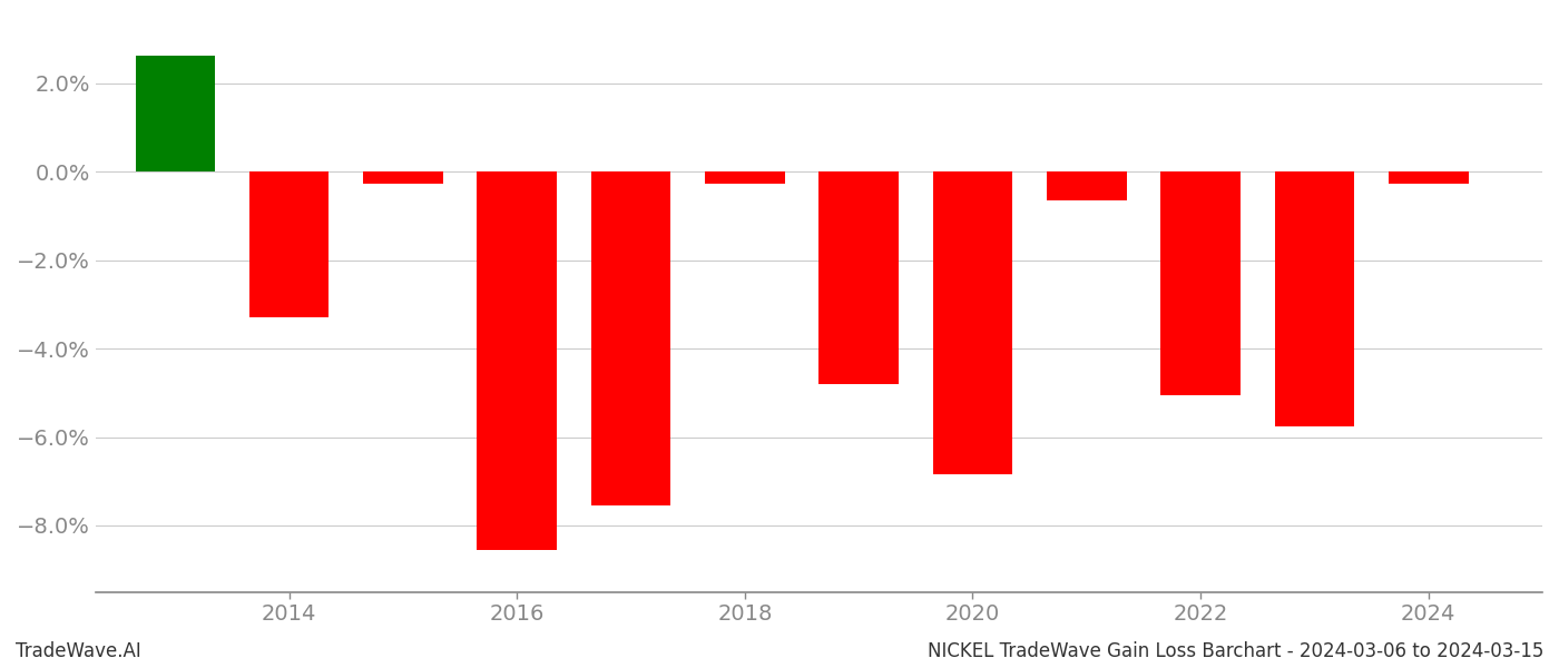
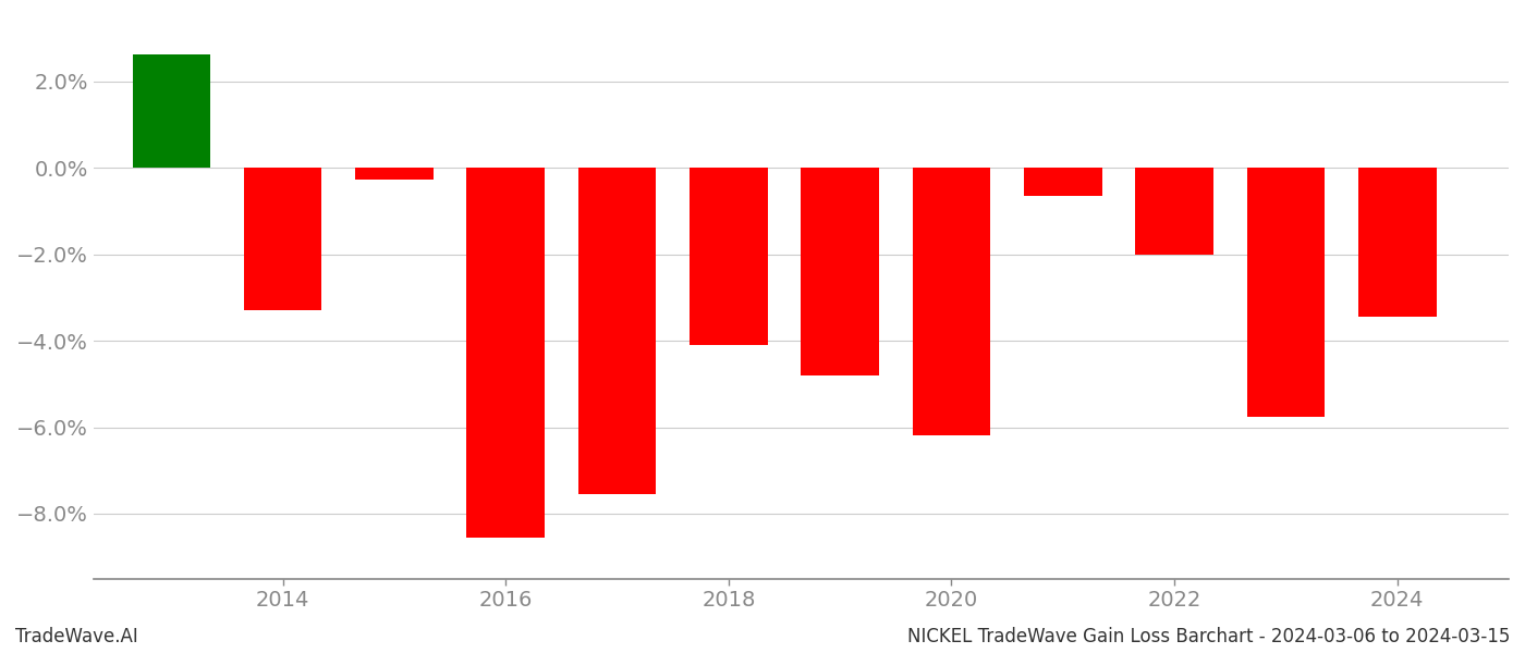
2018: -0.28% -> -4.10%
2020: -6.85% -> -6.20%
2022: -5.05% -> -2.00%
2024: -0.28% -> -3.45%
